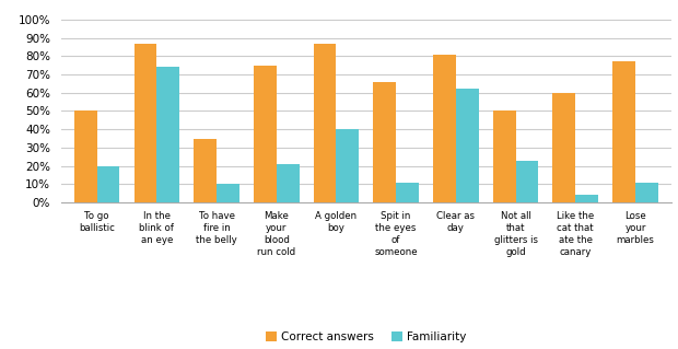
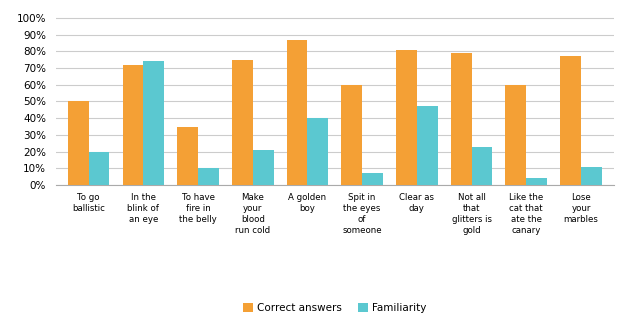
Correct answers/In the blink of an eye: 87% -> 72%
Correct answers/Spit in the eyes of someone: 66% -> 60%
Familiarity/Spit in the eyes of someone: 11% -> 7%
Familiarity/Clear as day: 62% -> 47%
Correct answers/Not all that glitters is gold: 50% -> 79%
